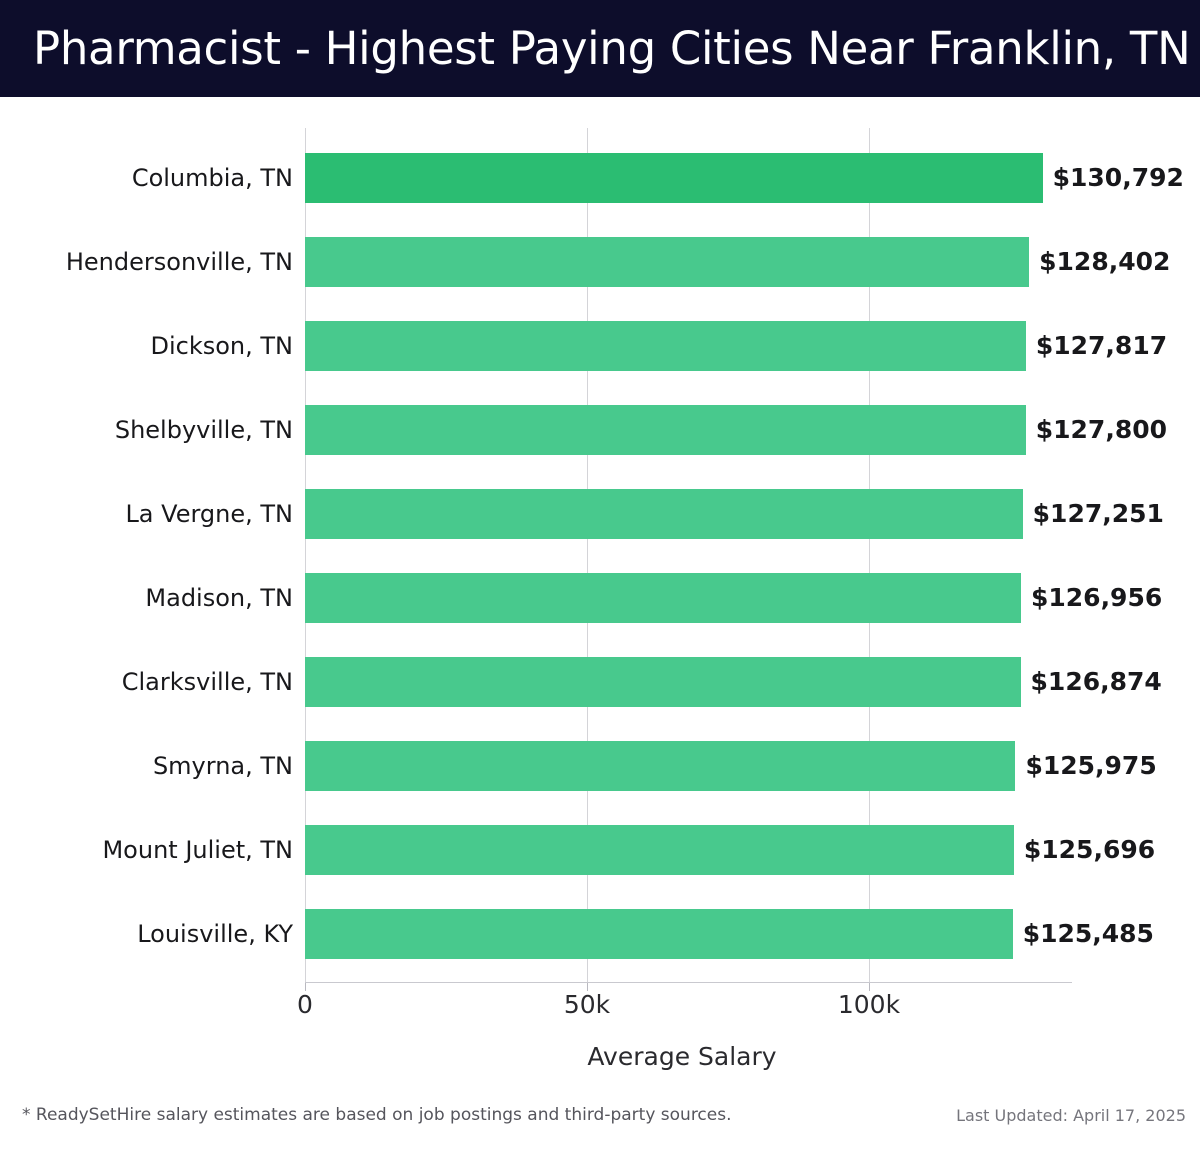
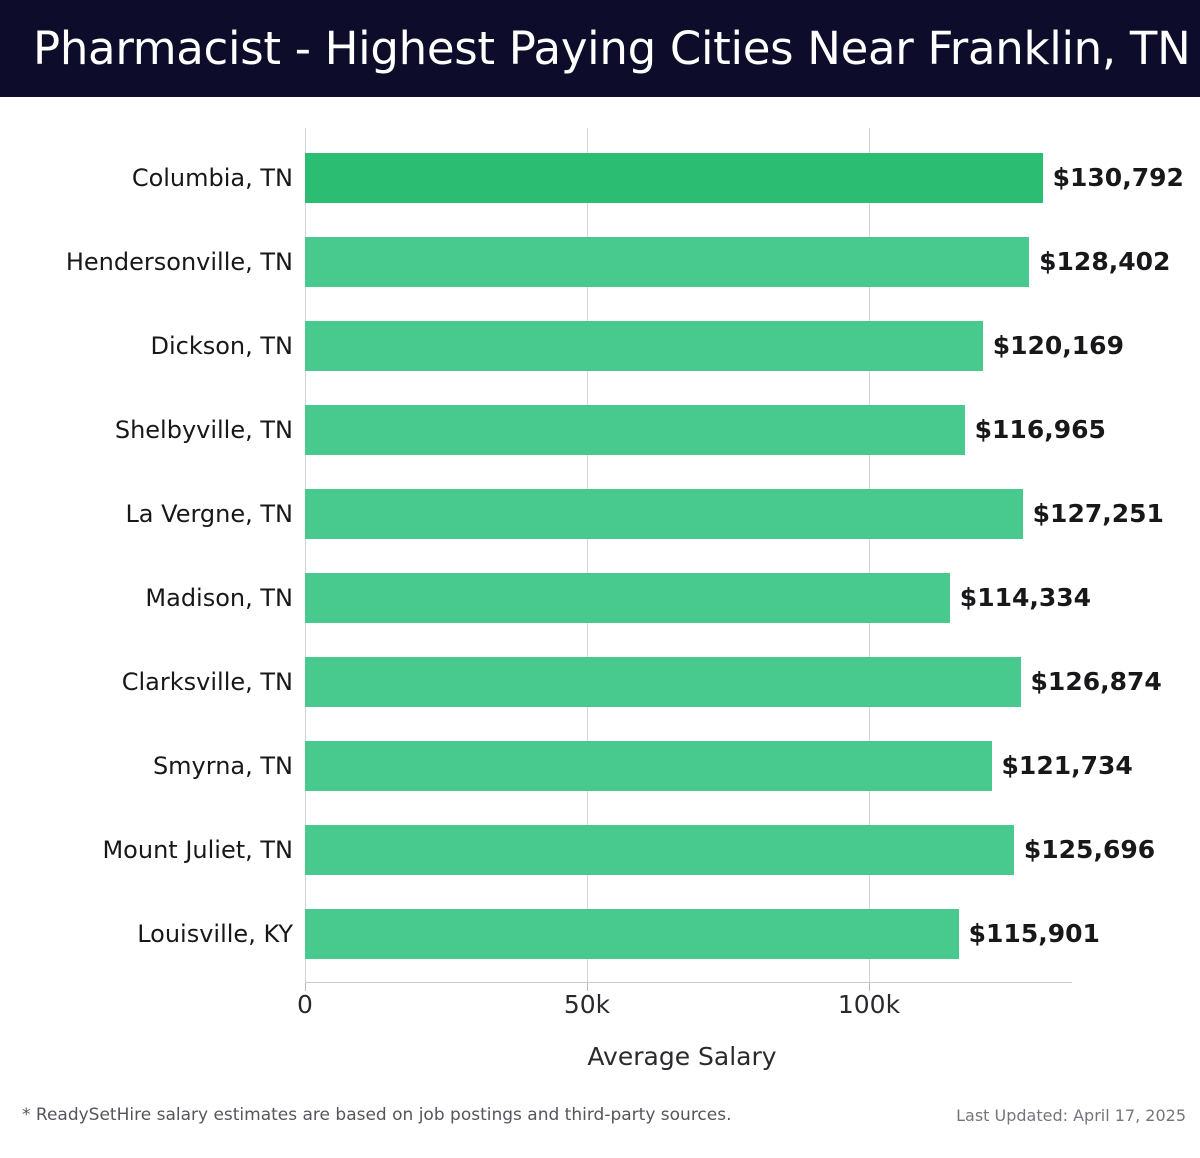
Dickson, TN: $127,817 -> $120,169
Shelbyville, TN: $127,800 -> $116,965
Madison, TN: $126,956 -> $114,334
Smyrna, TN: $125,975 -> $121,734
Louisville, KY: $125,485 -> $115,901
